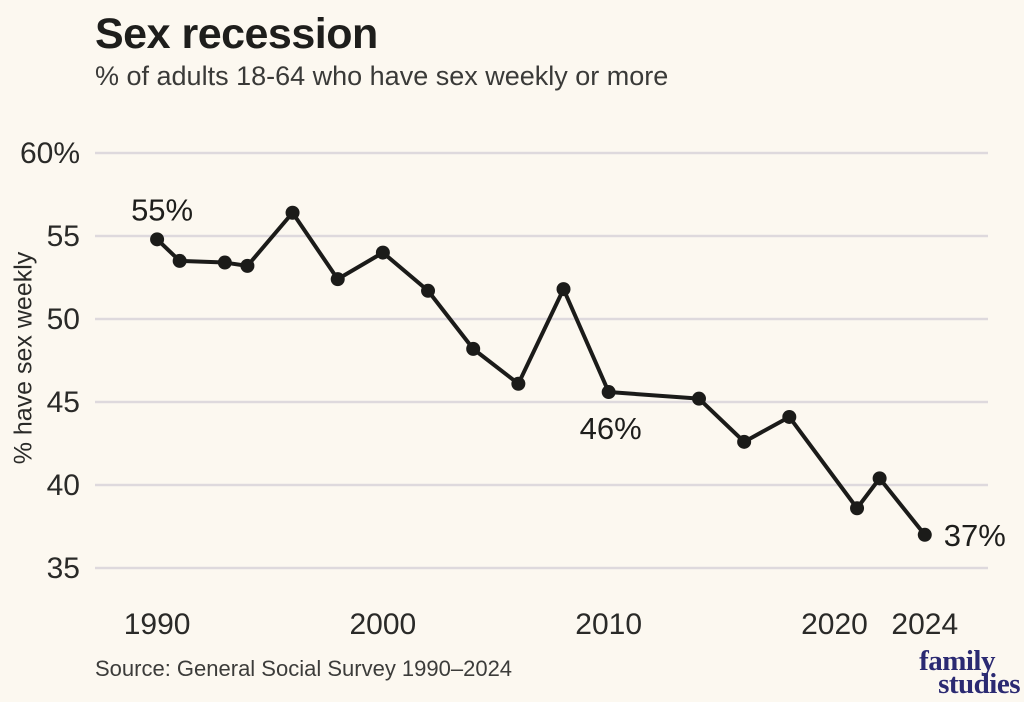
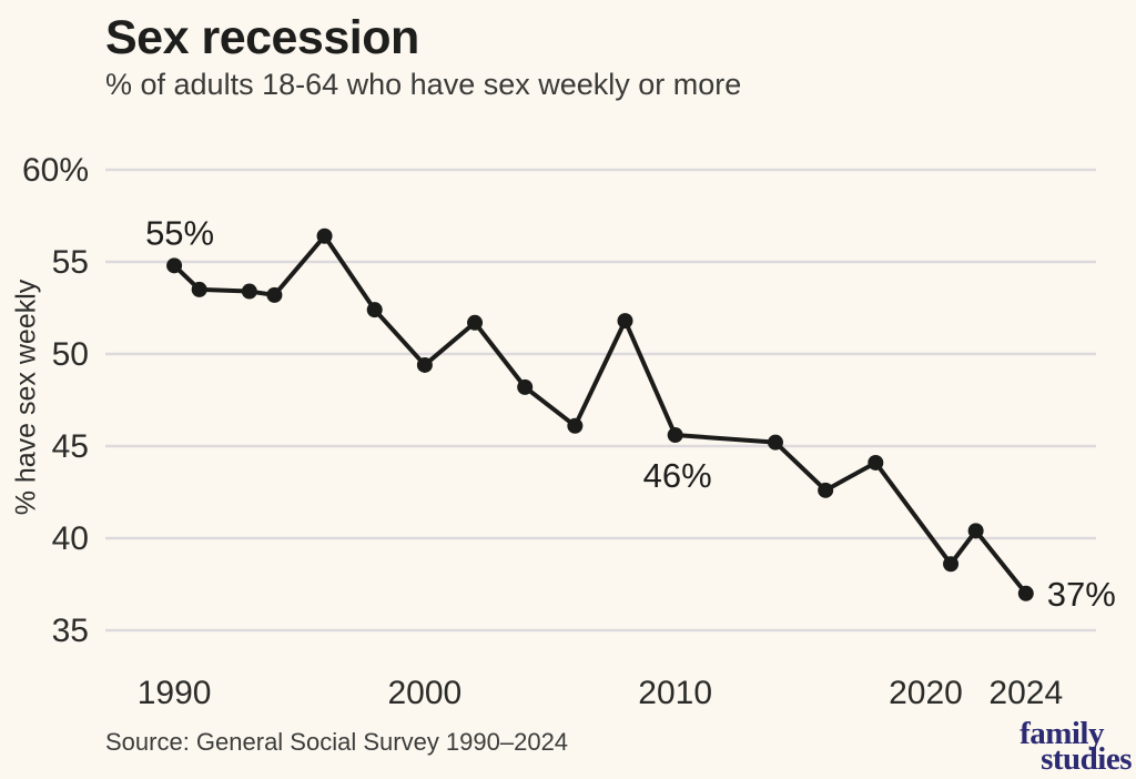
2000: 54.0% -> 49.4%
